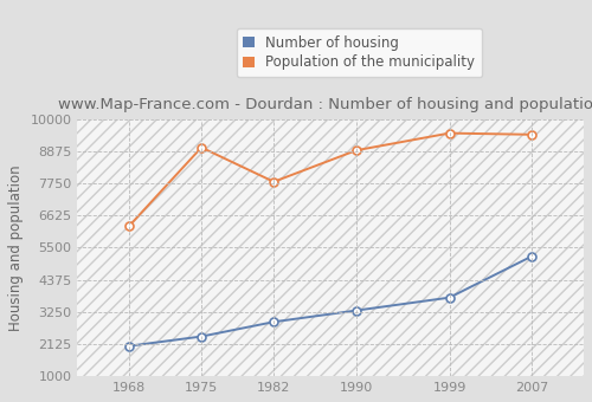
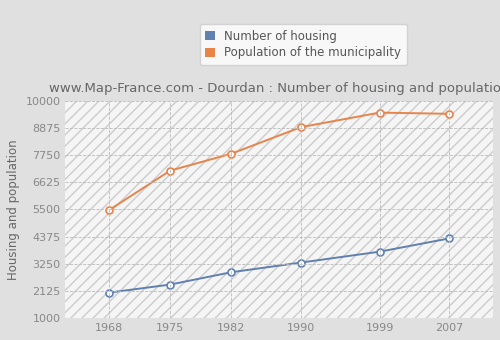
Population of the municipality/1968: 6250 -> 5470
Population of the municipality/1975: 9000 -> 7100
Number of housing/2007: 5200 -> 4300
